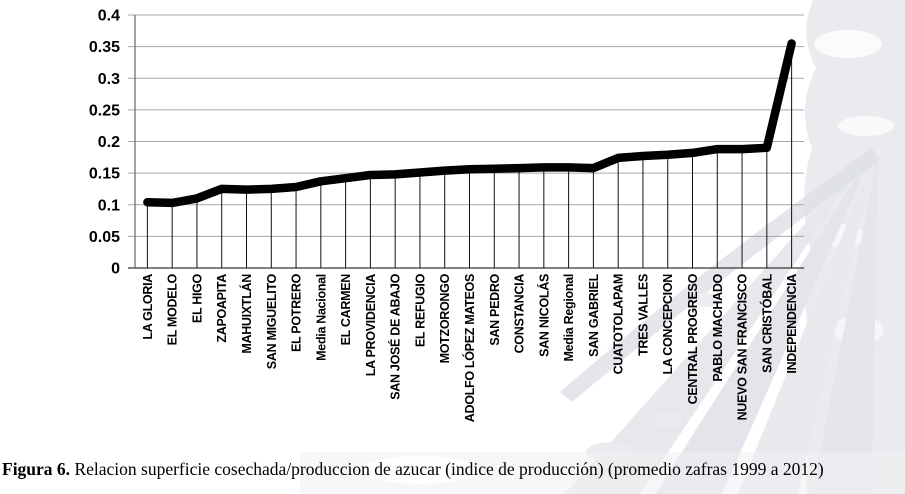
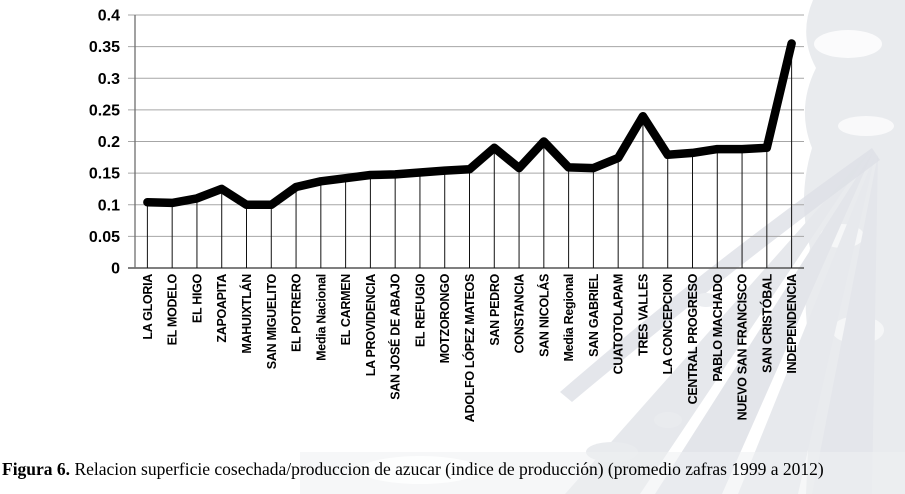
MAHUIXTLÁN: 0.12 -> 0.10
SAN MIGUELITO: 0.12 -> 0.10
SAN PEDRO: 0.16 -> 0.19
SAN NICOLÁS: 0.16 -> 0.20
TRES VALLES: 0.18 -> 0.24
